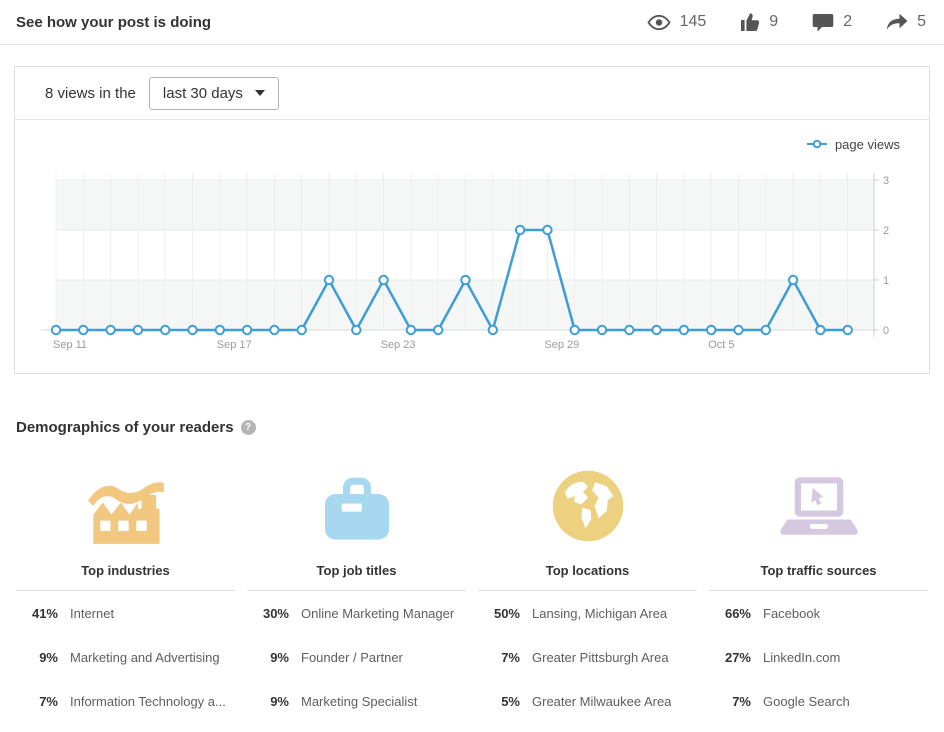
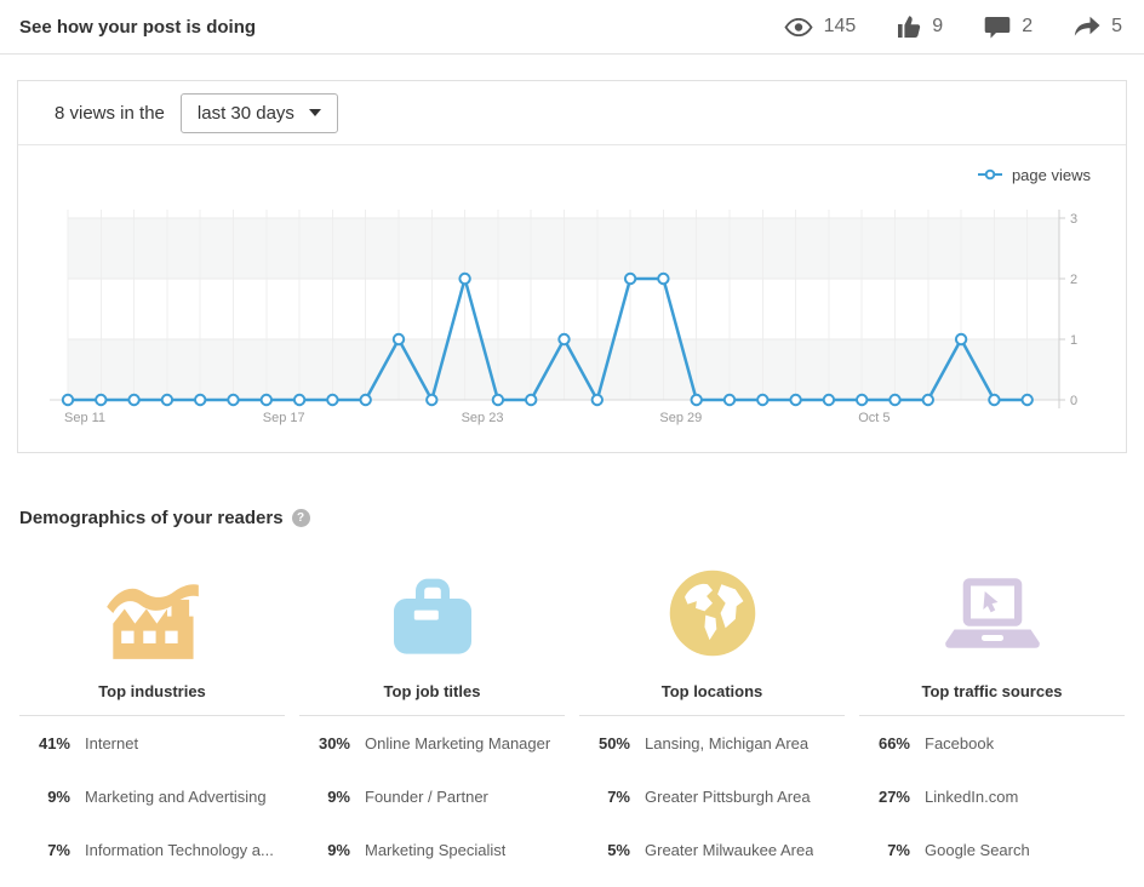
Sep 23: 1 -> 2
